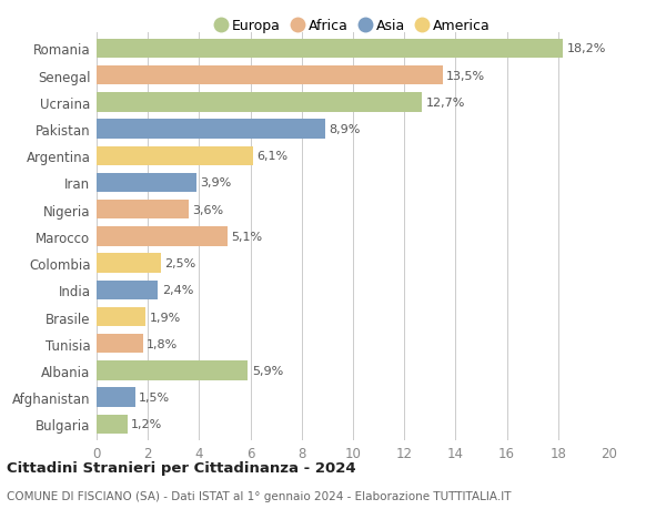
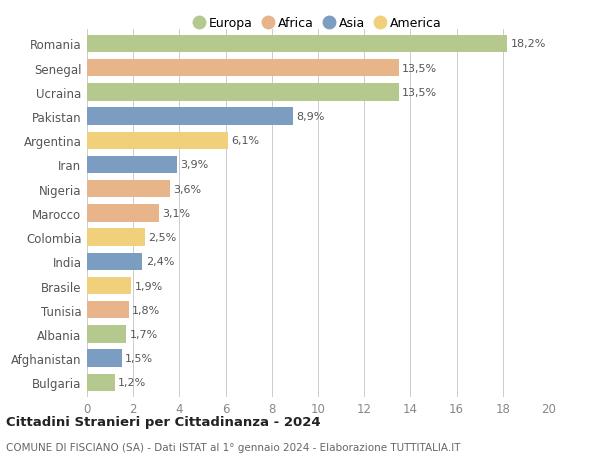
Ucraina: 12,7% -> 13,5%
Marocco: 5,1% -> 3,1%
Albania: 5,9% -> 1,7%
